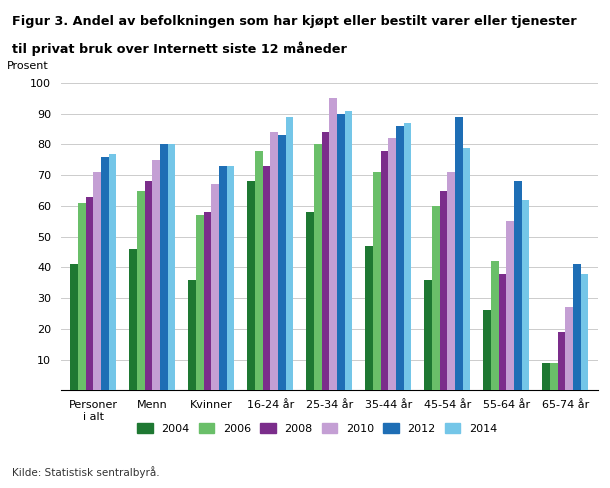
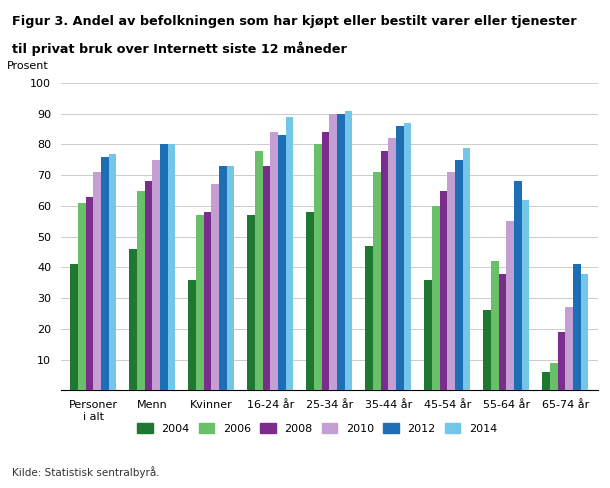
2004/16-24 år: 68 -> 57
2010/25-34 år: 95 -> 90
2012/45-54 år: 89 -> 75
2004/65-74 år: 9 -> 6
